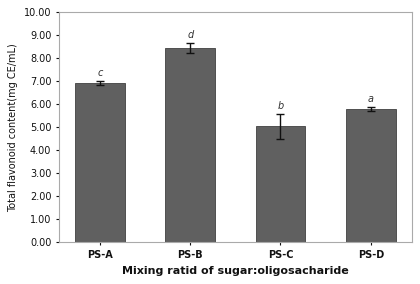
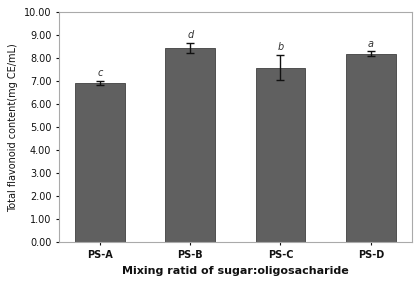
PS-C: 5.05 -> 7.60
PS-D: 5.80 -> 8.20
